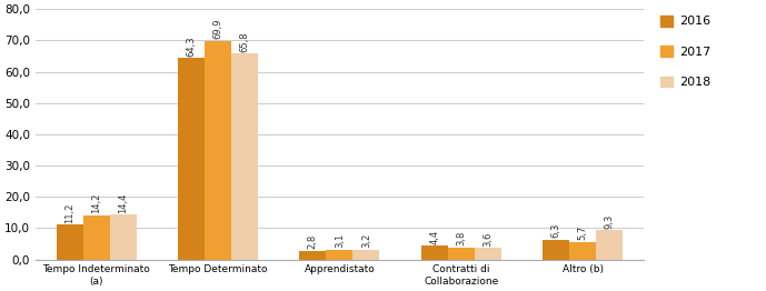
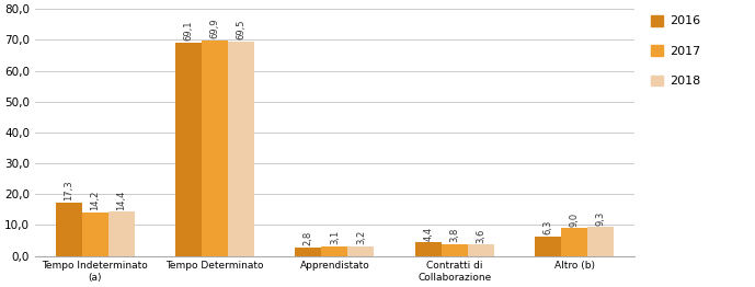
2016/Tempo Indeterminato (a): 11,2 -> 17,3
2016/Tempo Determinato: 64,3 -> 69,1
2018/Tempo Determinato: 65,8 -> 69,5
2017/Altro (b): 5,7 -> 9,0
